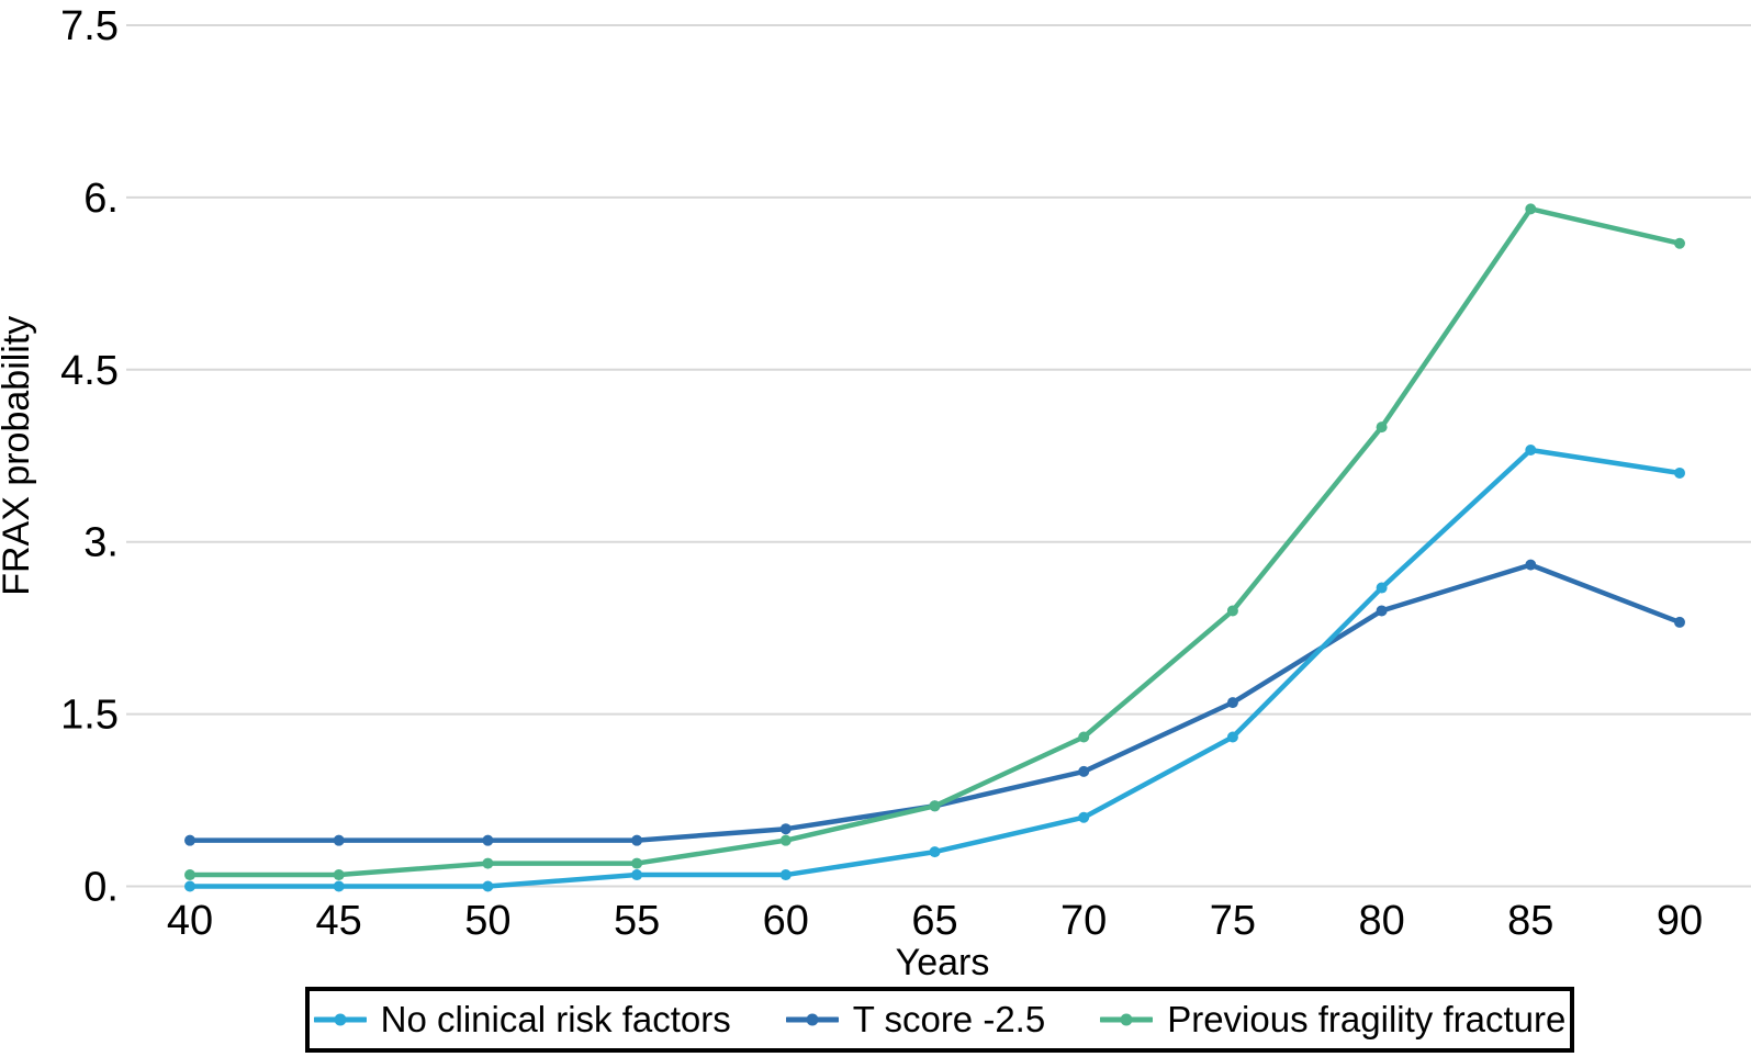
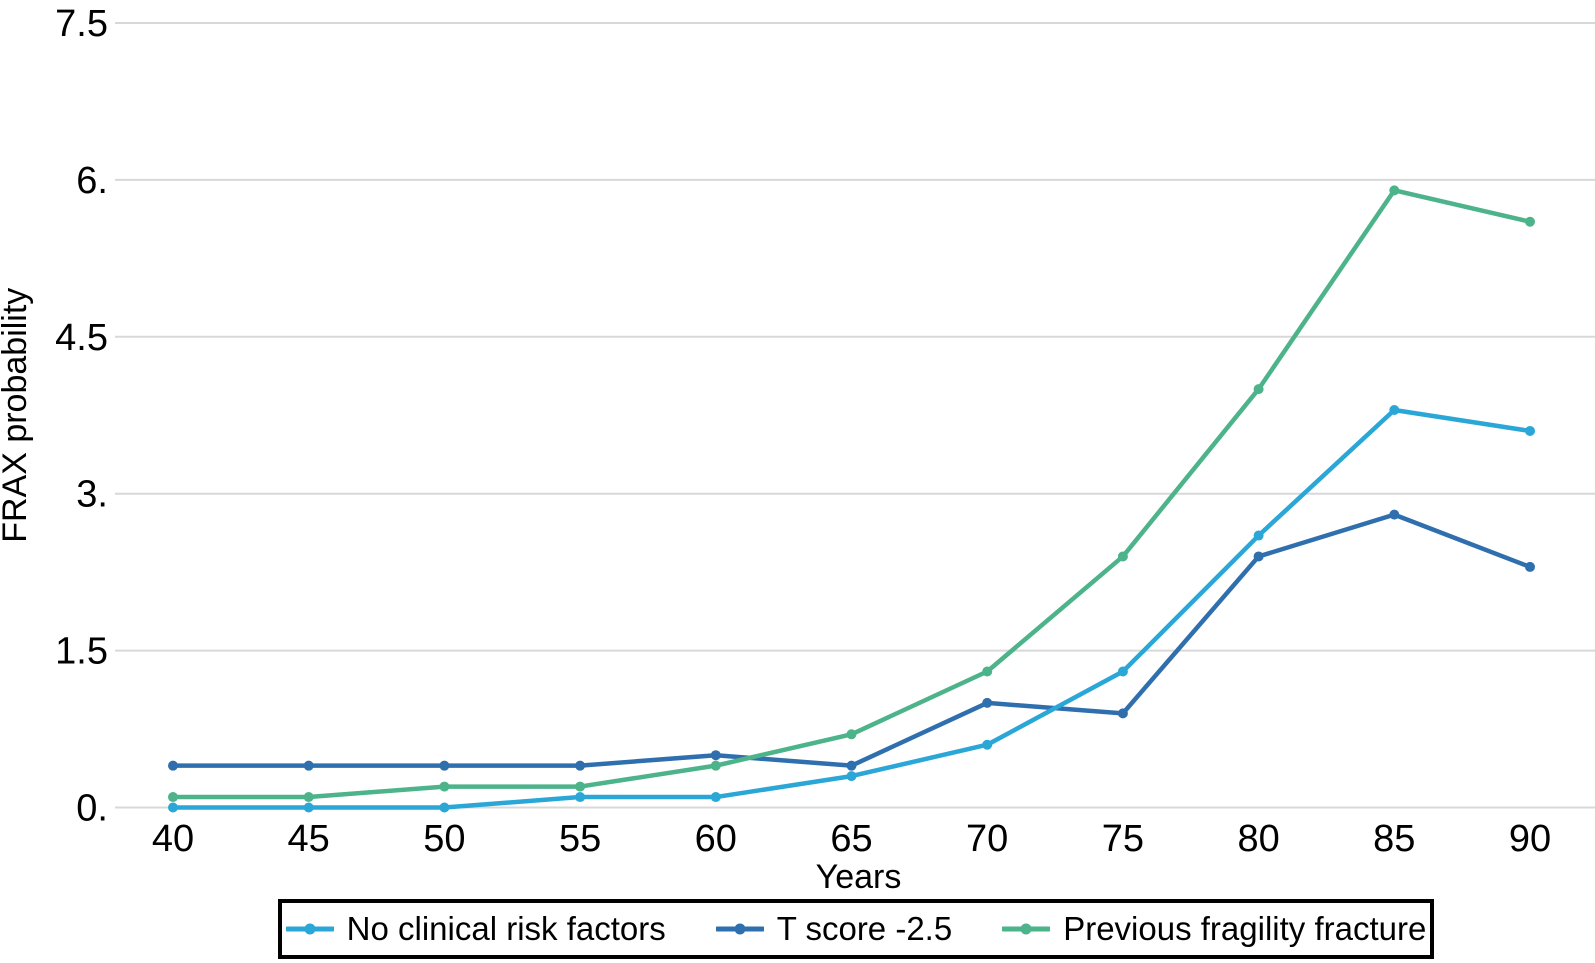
T score -2.5/65: 0.7 -> 0.4
T score -2.5/75: 1.6 -> 0.9
